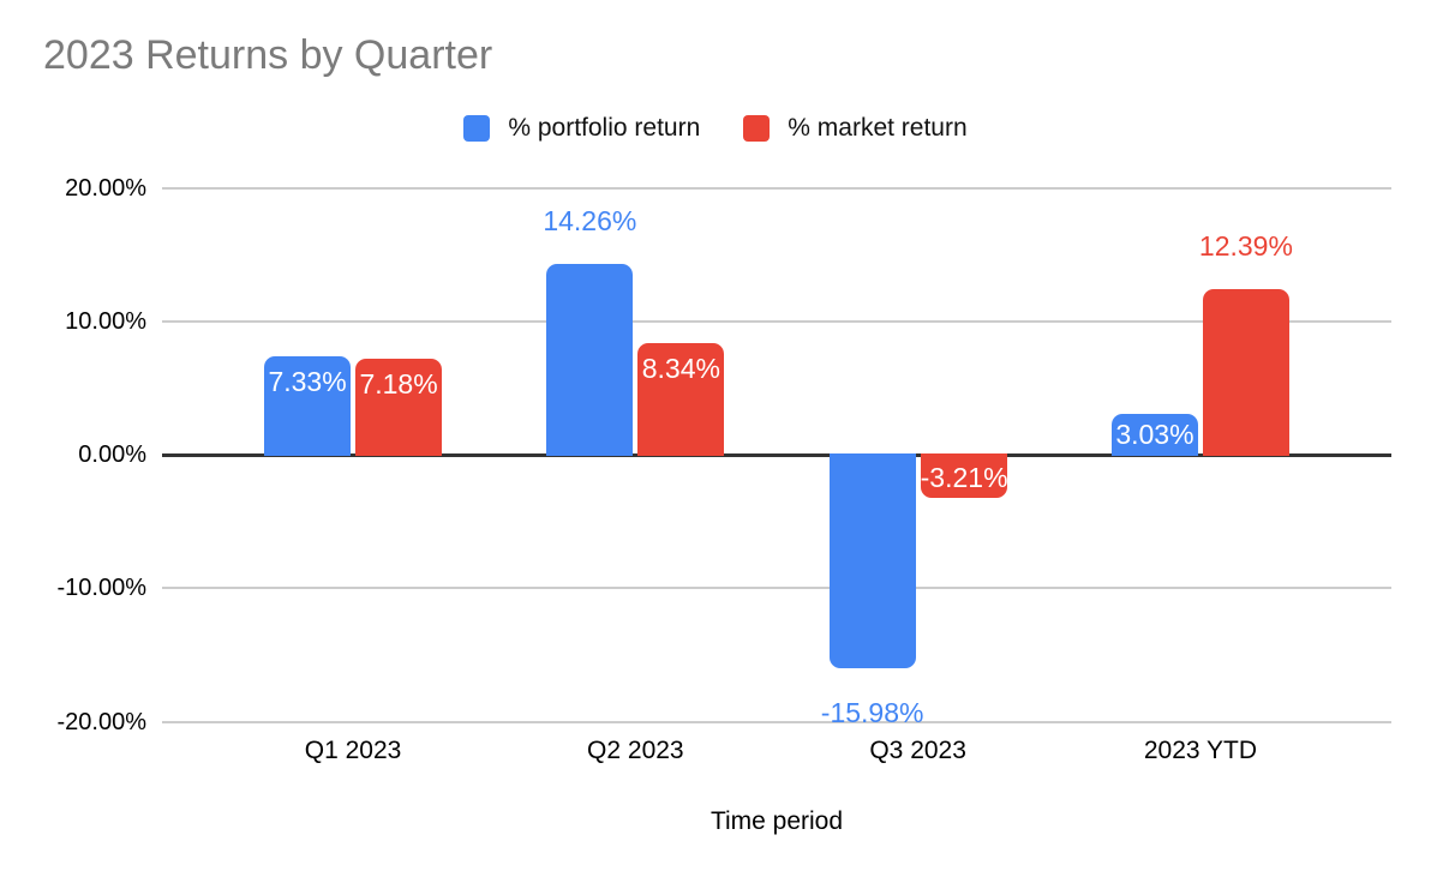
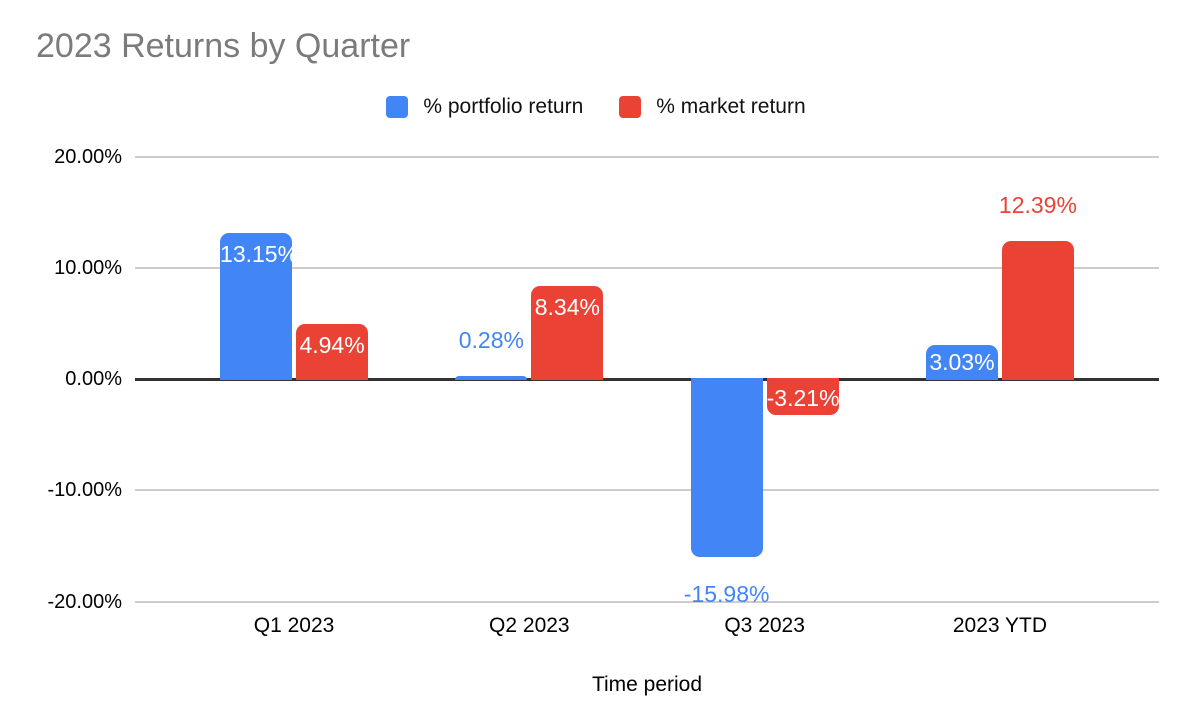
% portfolio return/Q1 2023: 7.33% -> 13.15%
% market return/Q1 2023: 7.18% -> 4.94%
% portfolio return/Q2 2023: 14.26% -> 0.28%
